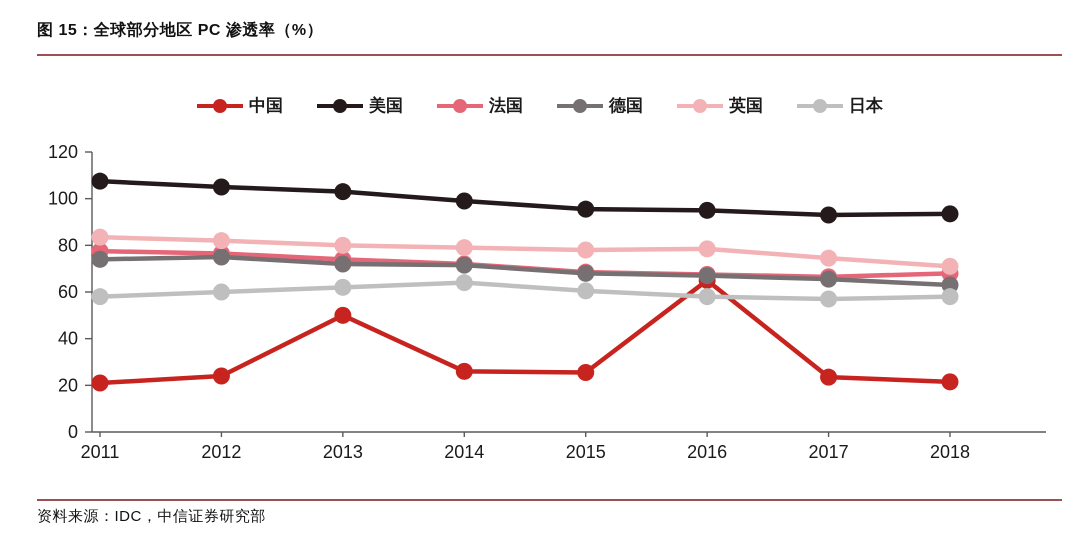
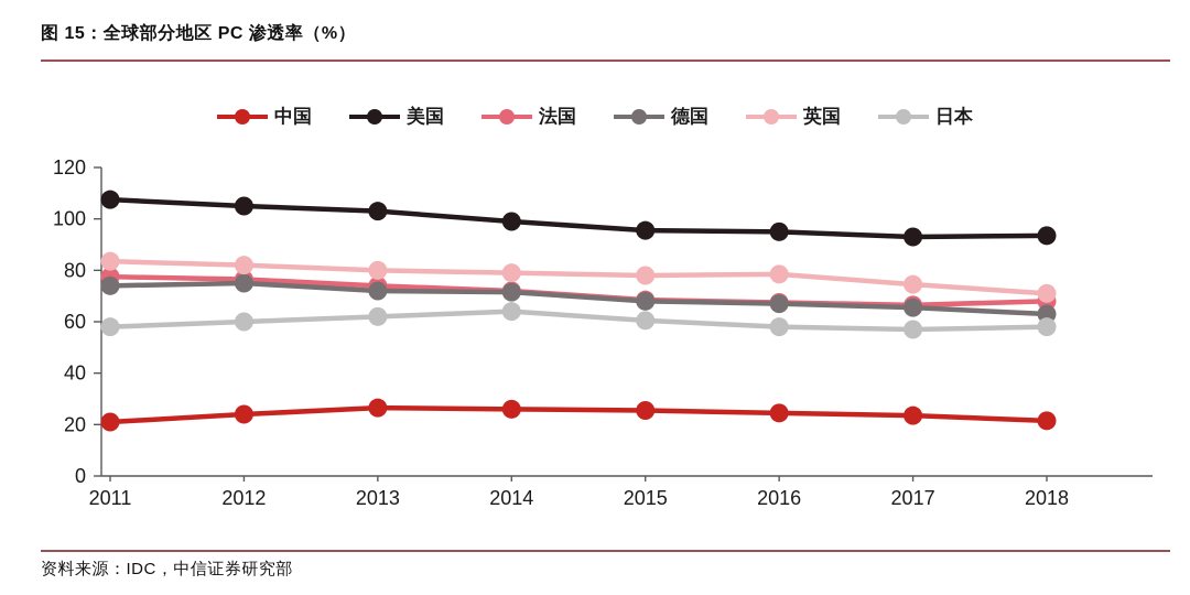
中国/2013: 50 -> 26
中国/2016: 65 -> 24
